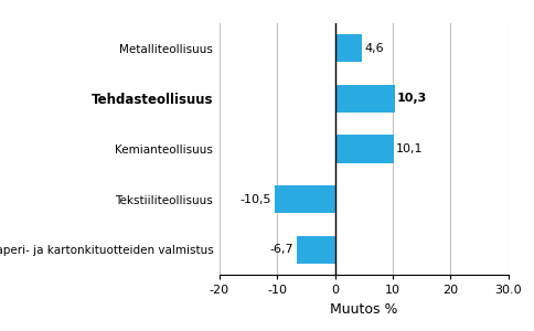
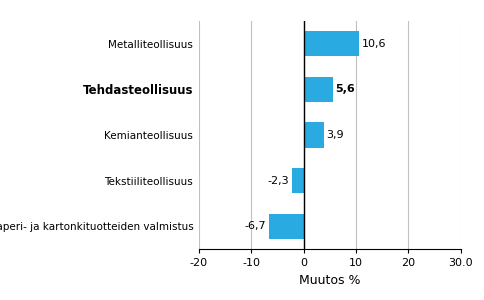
Metalliteollisuus: 4,6 -> 10,6
Tehdasteollisuus: 10,3 -> 5,6
Kemianteollisuus: 10,1 -> 3,9
Tekstiiliteollisuus: -10,5 -> -2,3
